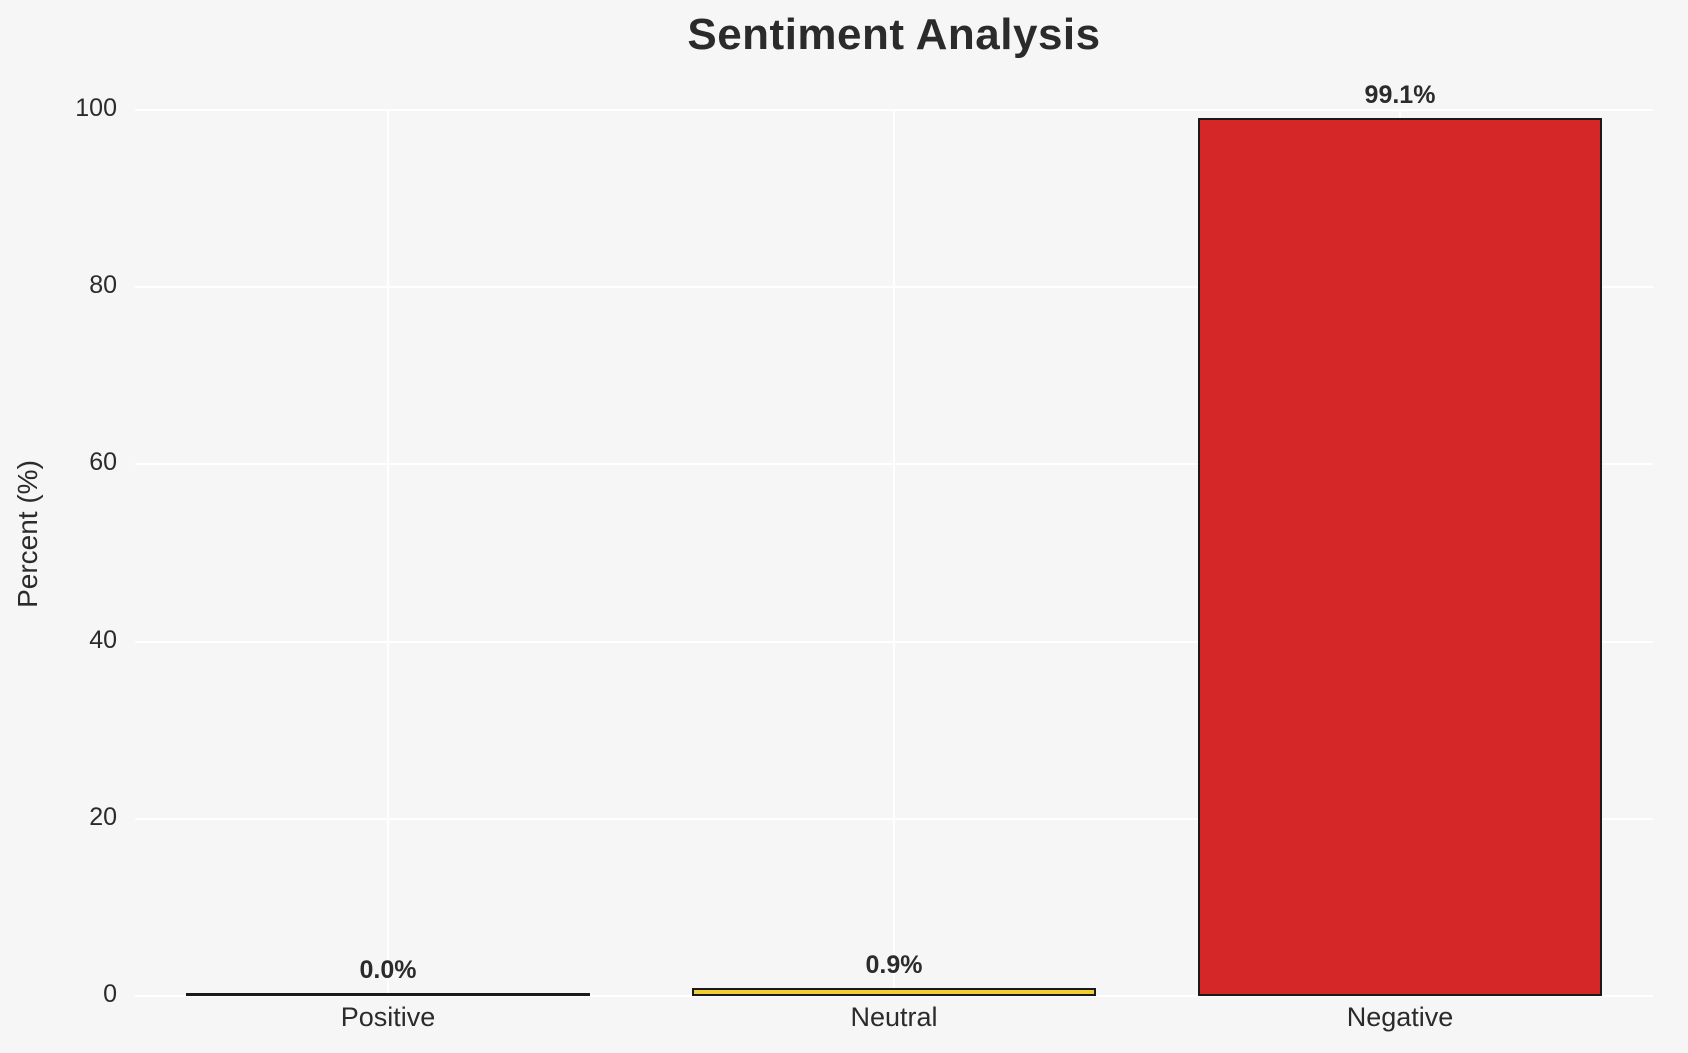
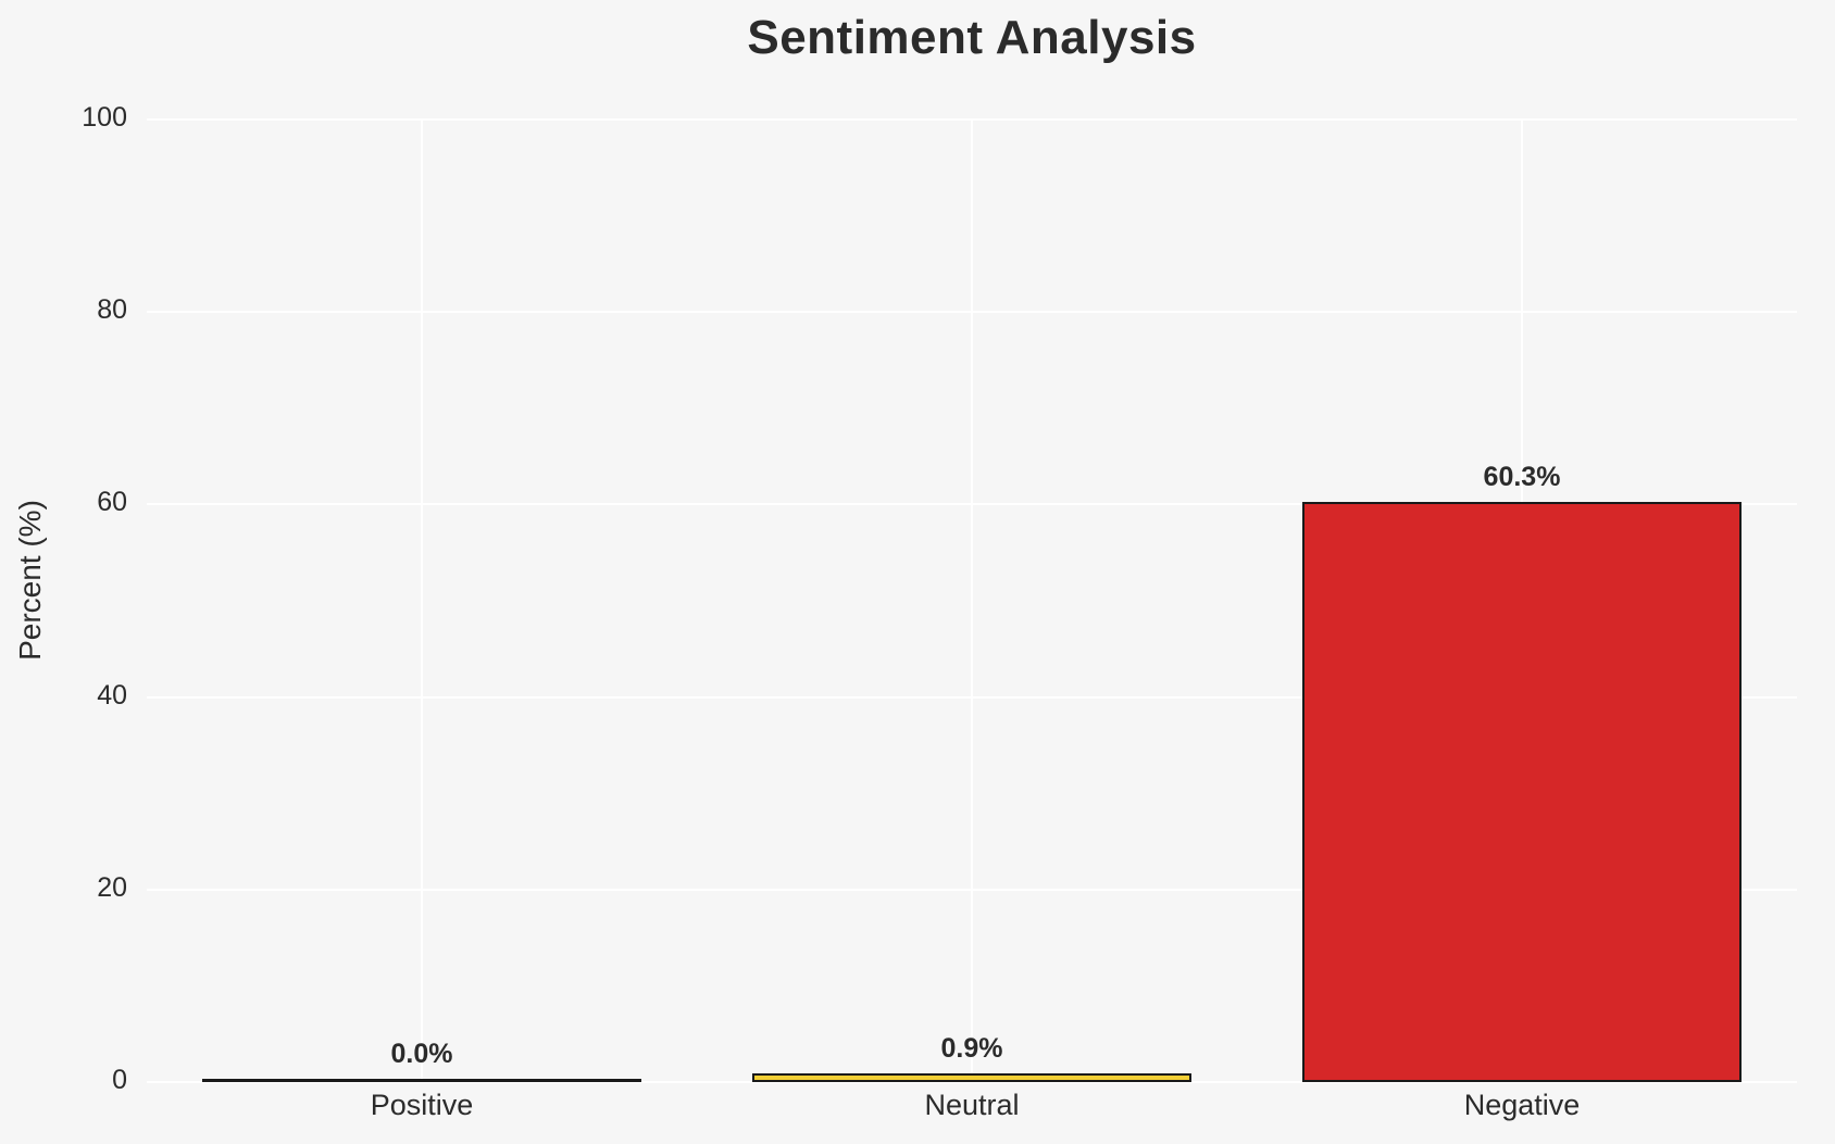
Negative: 99.1% -> 60.3%
